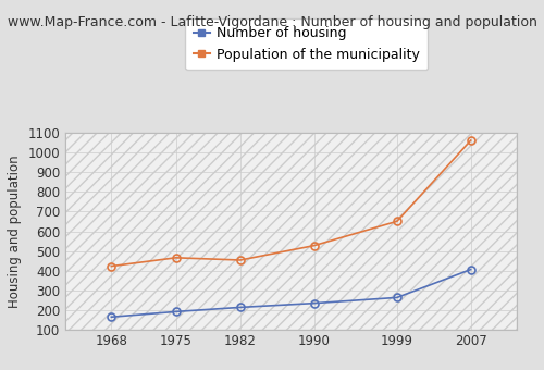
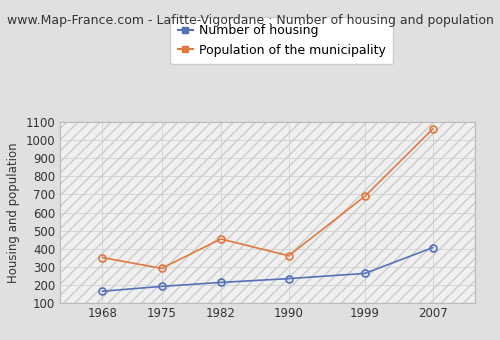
Population of the municipality/1968: 420 -> 350
Population of the municipality/1975: 460 -> 290
Population of the municipality/1990: 530 -> 360
Population of the municipality/1999: 650 -> 690
